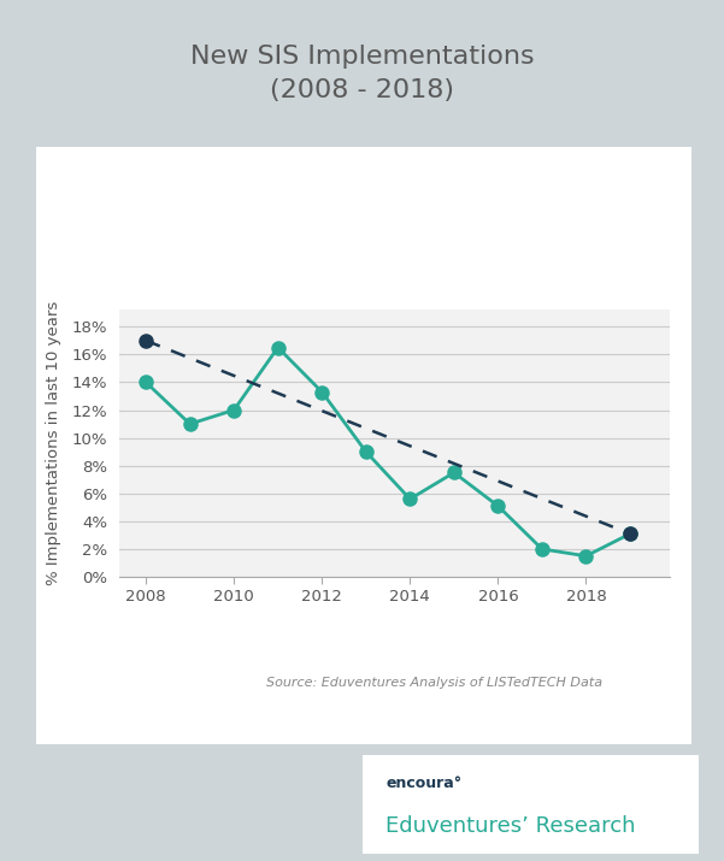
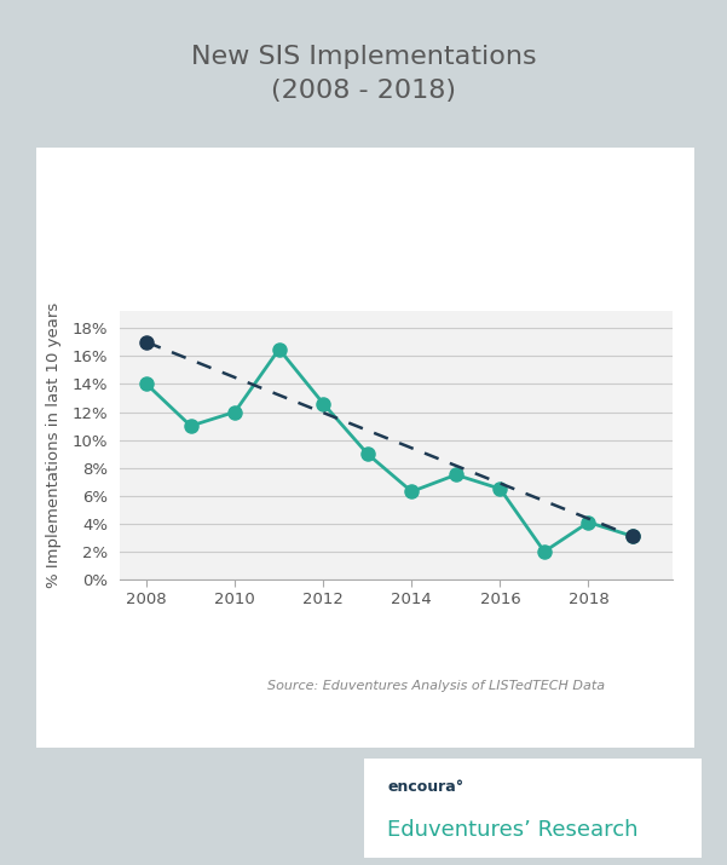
2012: 13.3% -> 12.6%
2014: 5.6% -> 6.3%
2016: 5.1% -> 6.5%
2018: 1.5% -> 4.1%
